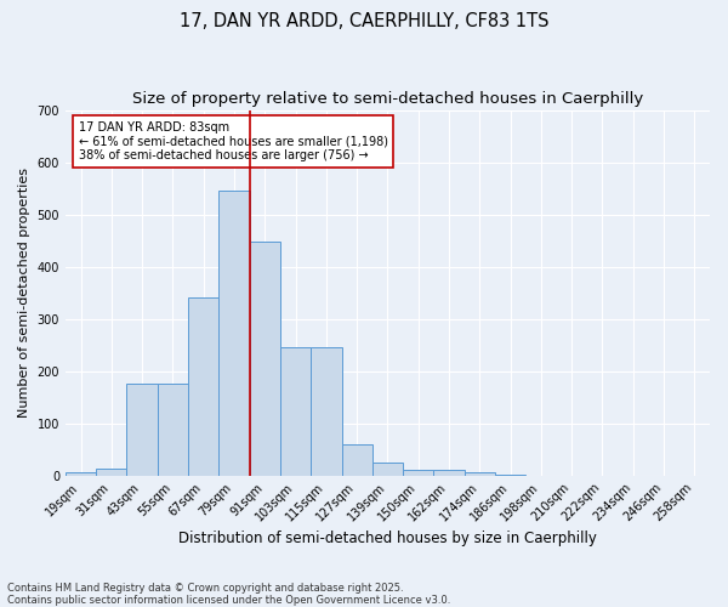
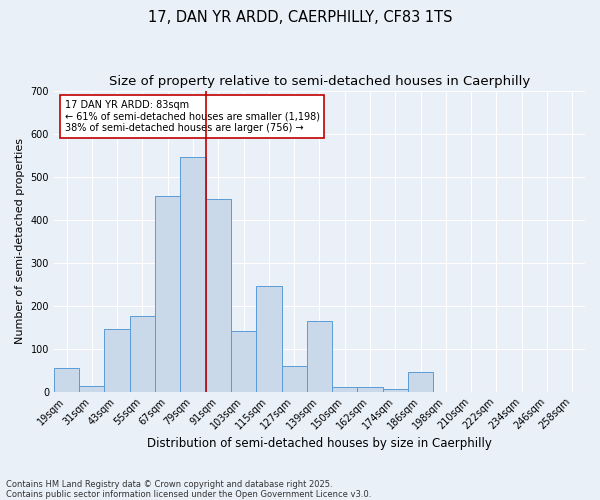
19sqm: 5 -> 55
43sqm: 175 -> 145
67sqm: 340 -> 455
103sqm: 245 -> 140
139sqm: 25 -> 165
186sqm: 2 -> 45
